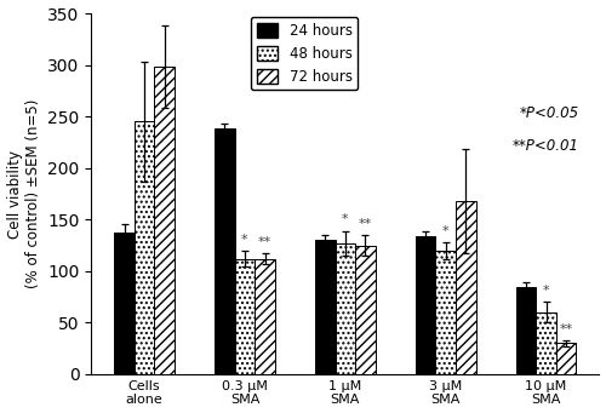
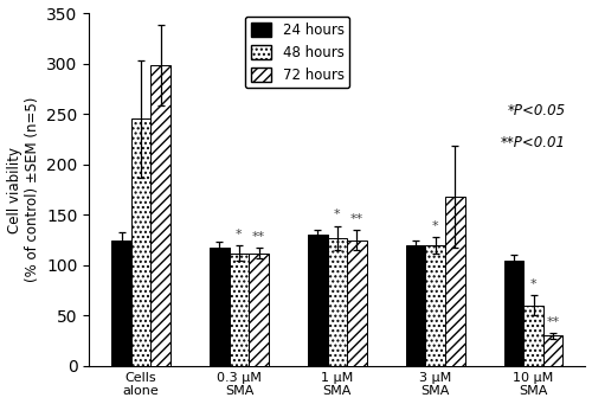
24 hours/Cells alone: 138 -> 125
24 hours/0.3 μM SMA: 238 -> 118
24 hours/3 μM SMA: 134 -> 120
24 hours/10 μM SMA: 84 -> 105
